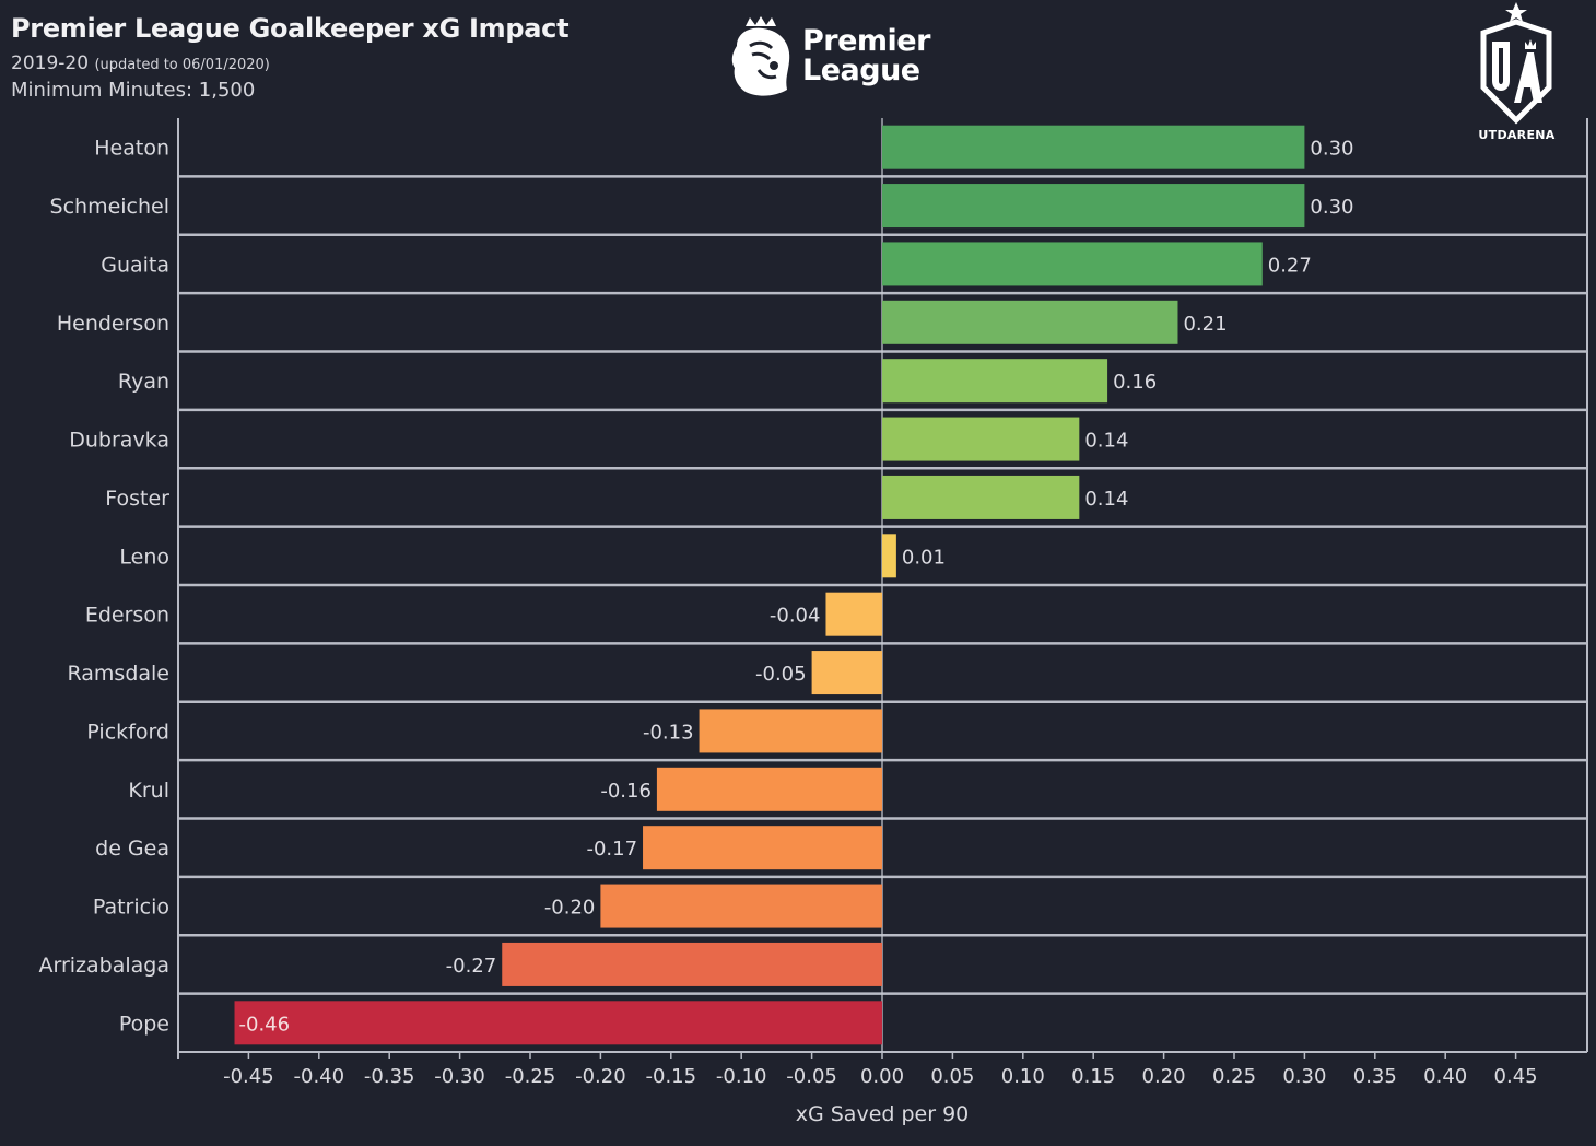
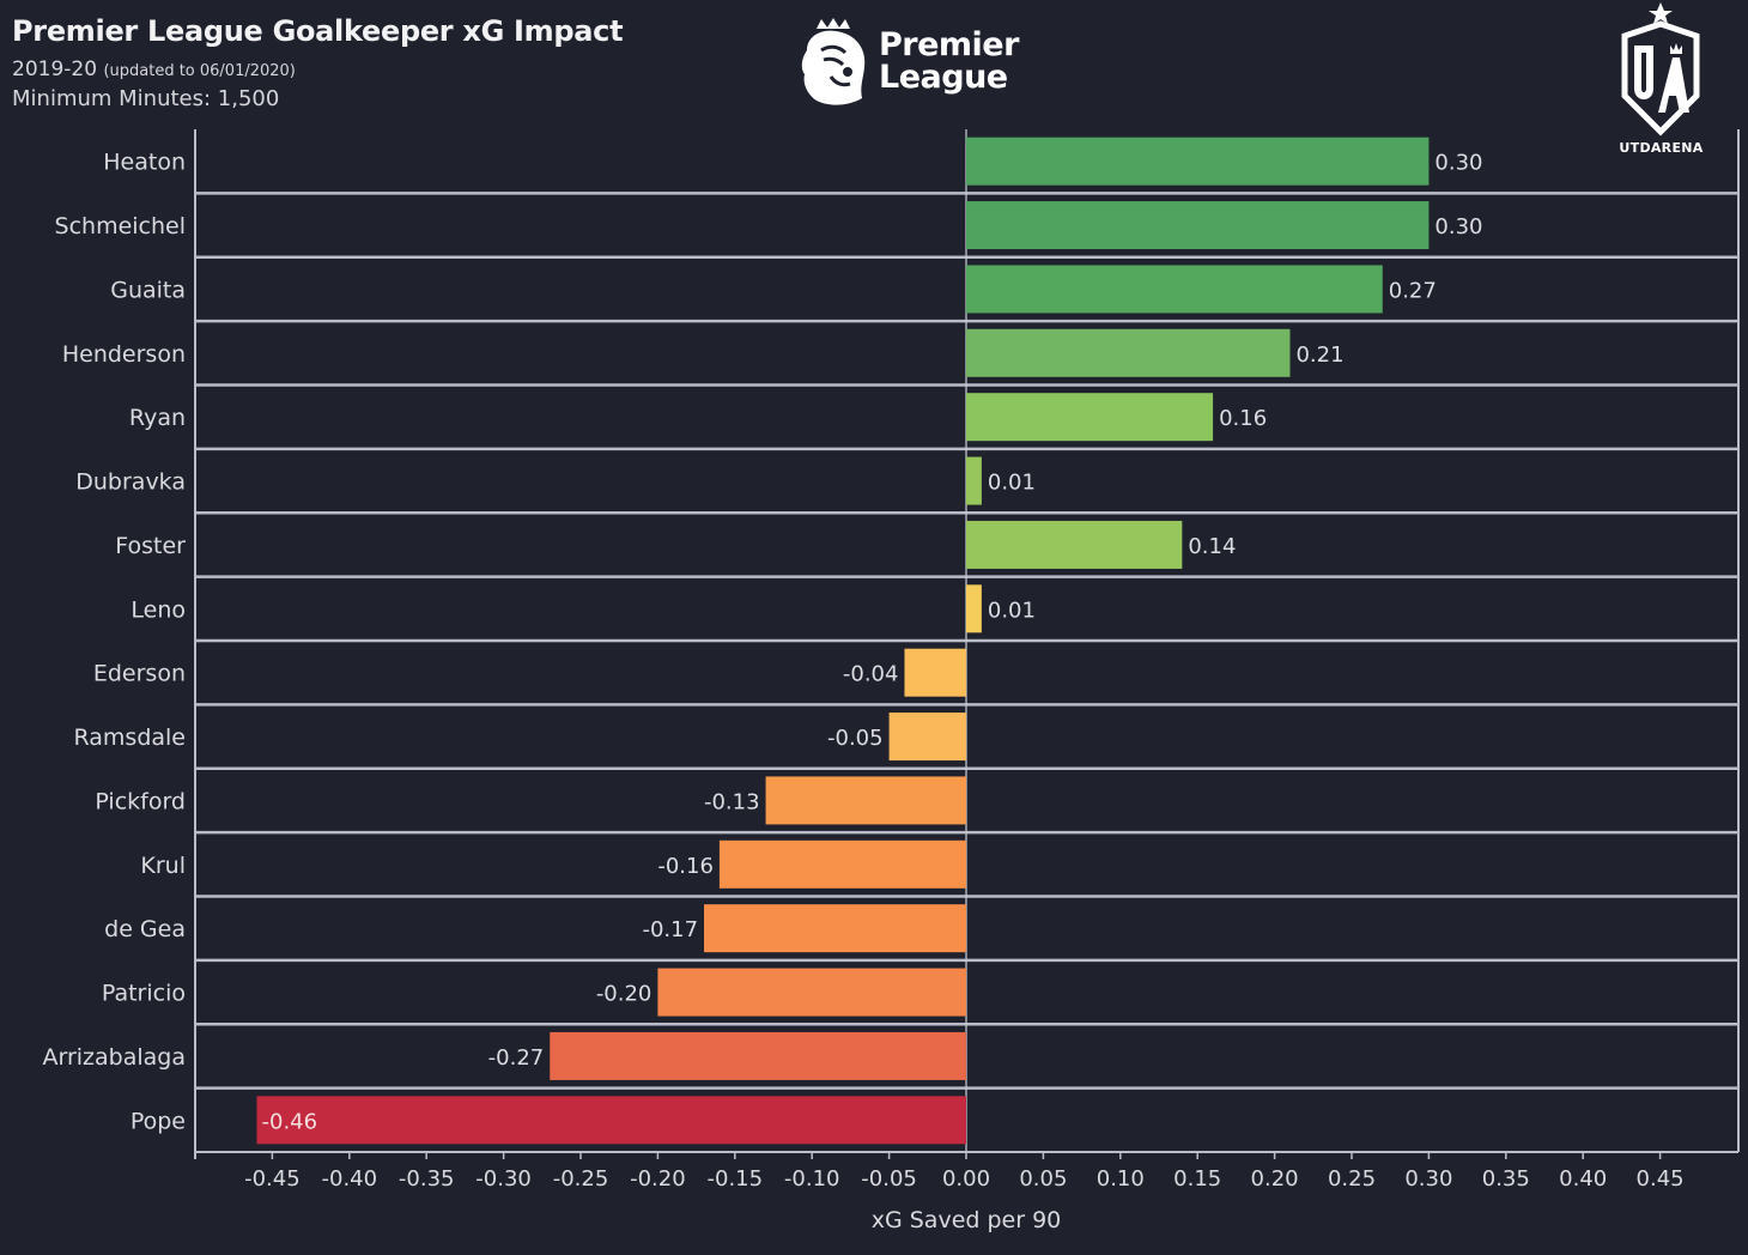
Dubravka: 0.14 -> 0.01
